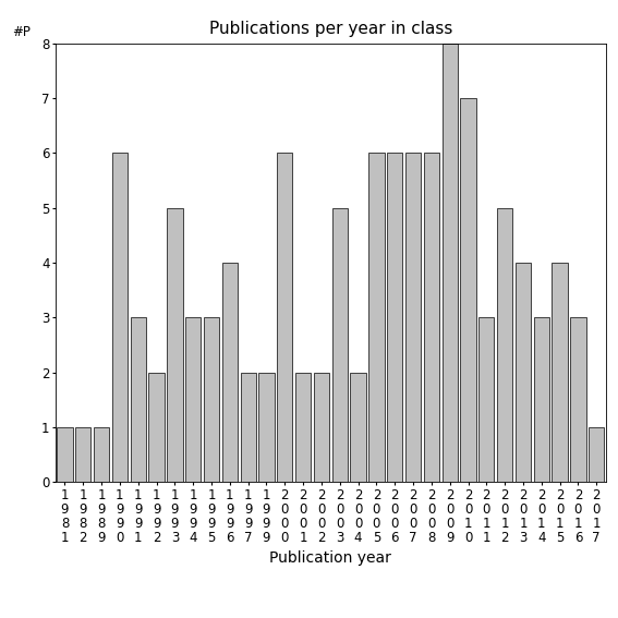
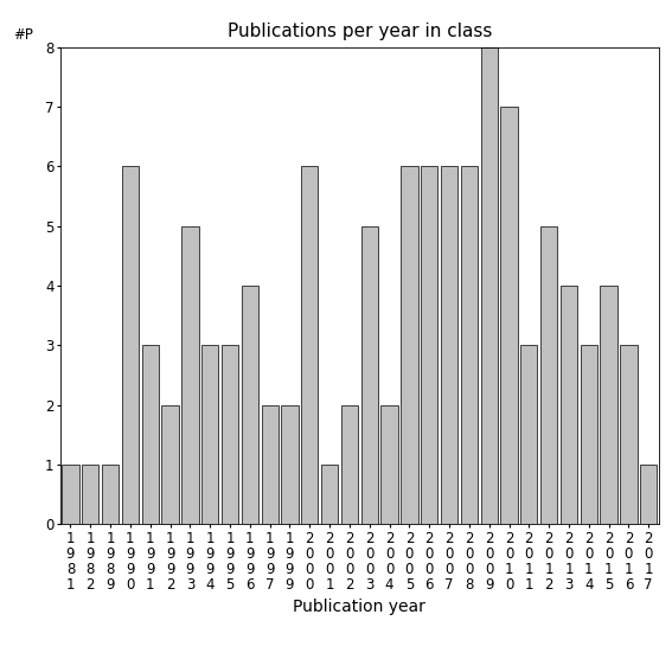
2 0 0 1: 2 -> 1
